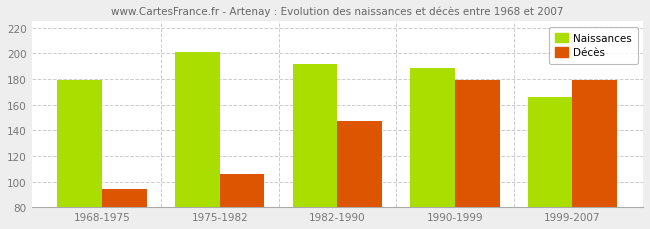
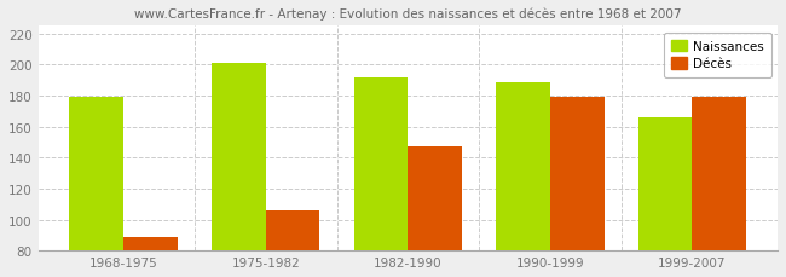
Décès/1968-1975: 94 -> 89
